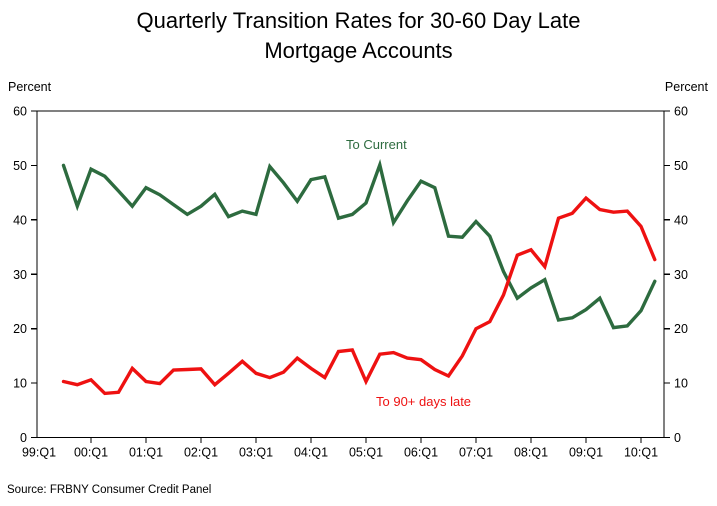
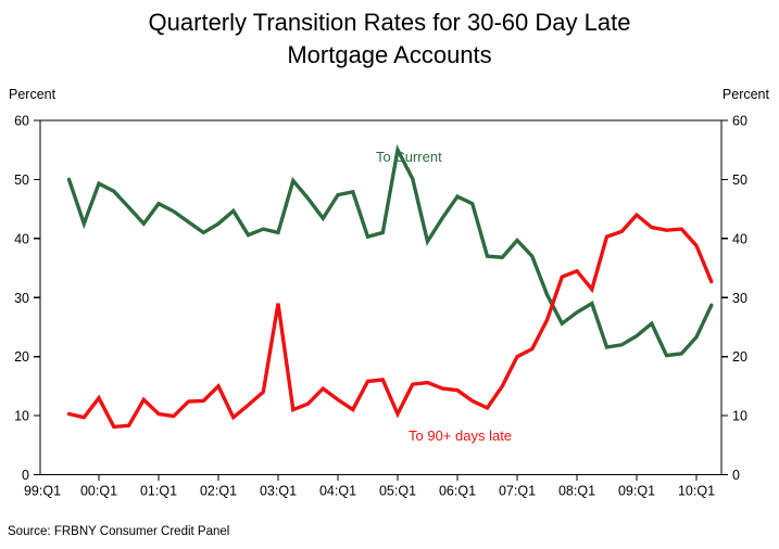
To 90+ days late/00:Q1: 11 -> 13
To 90+ days late/02:Q1: 13 -> 15
To 90+ days late/03:Q1: 12 -> 29
To Current/05:Q1: 43 -> 55
